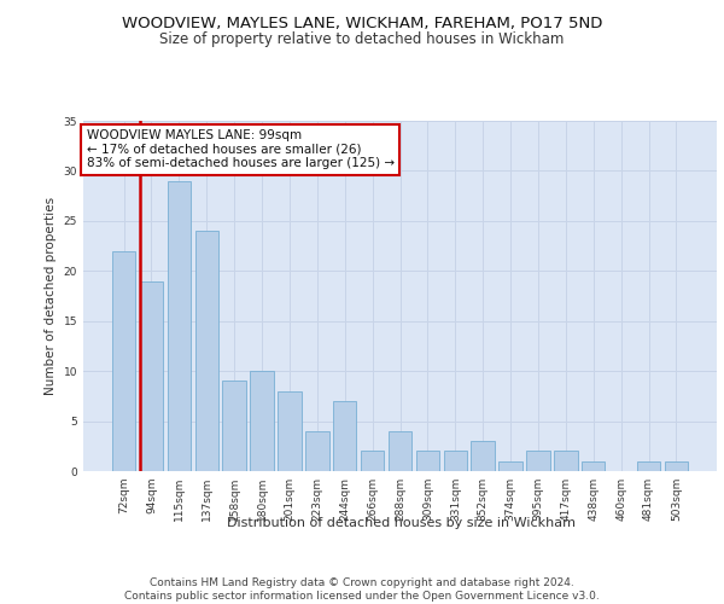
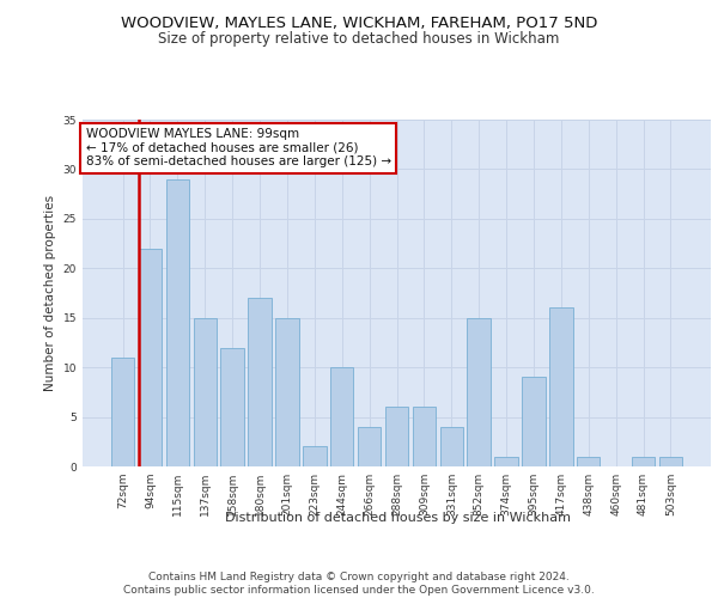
72sqm: 22 -> 11
94sqm: 19 -> 22
137sqm: 24 -> 15
158sqm: 9 -> 12
180sqm: 10 -> 17
201sqm: 8 -> 15
223sqm: 4 -> 2
244sqm: 7 -> 10
266sqm: 2 -> 4
288sqm: 4 -> 6
309sqm: 2 -> 6
331sqm: 2 -> 4
352sqm: 3 -> 15
395sqm: 2 -> 9
417sqm: 2 -> 16
